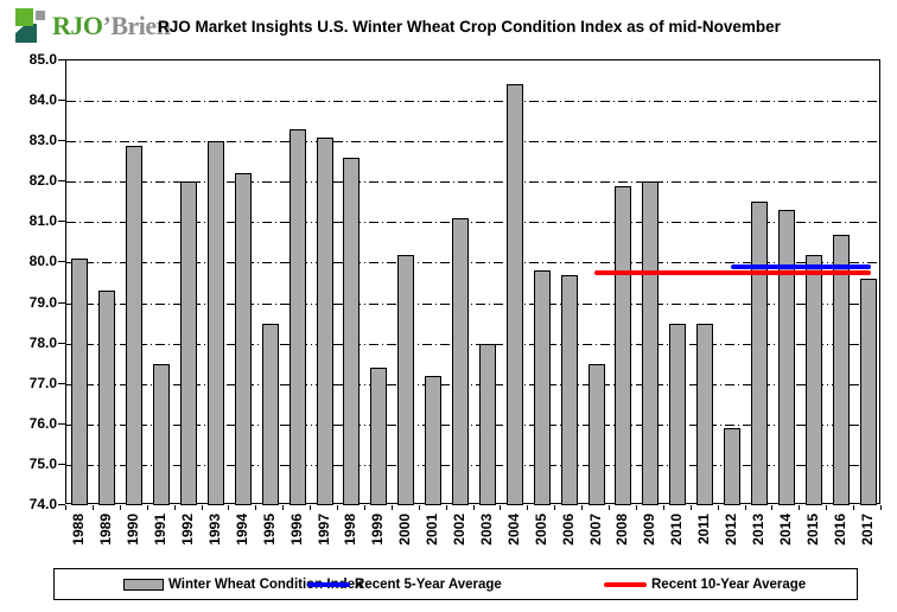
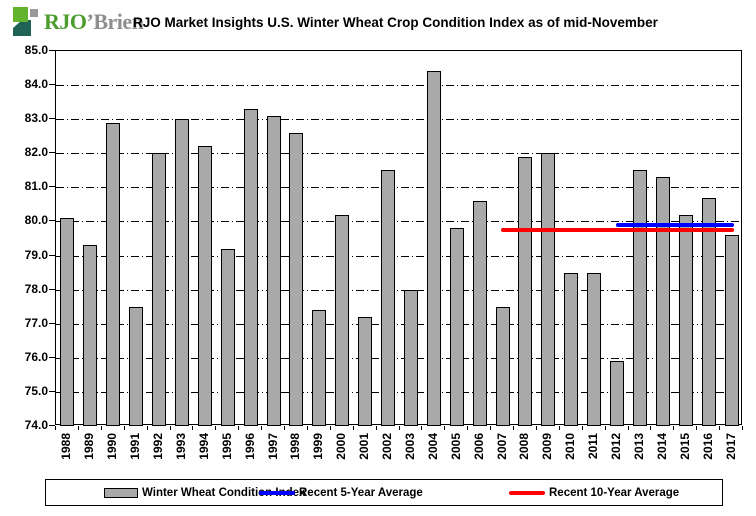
1995: 78.5 -> 79.2
2002: 81.1 -> 81.5
2006: 79.7 -> 80.6
